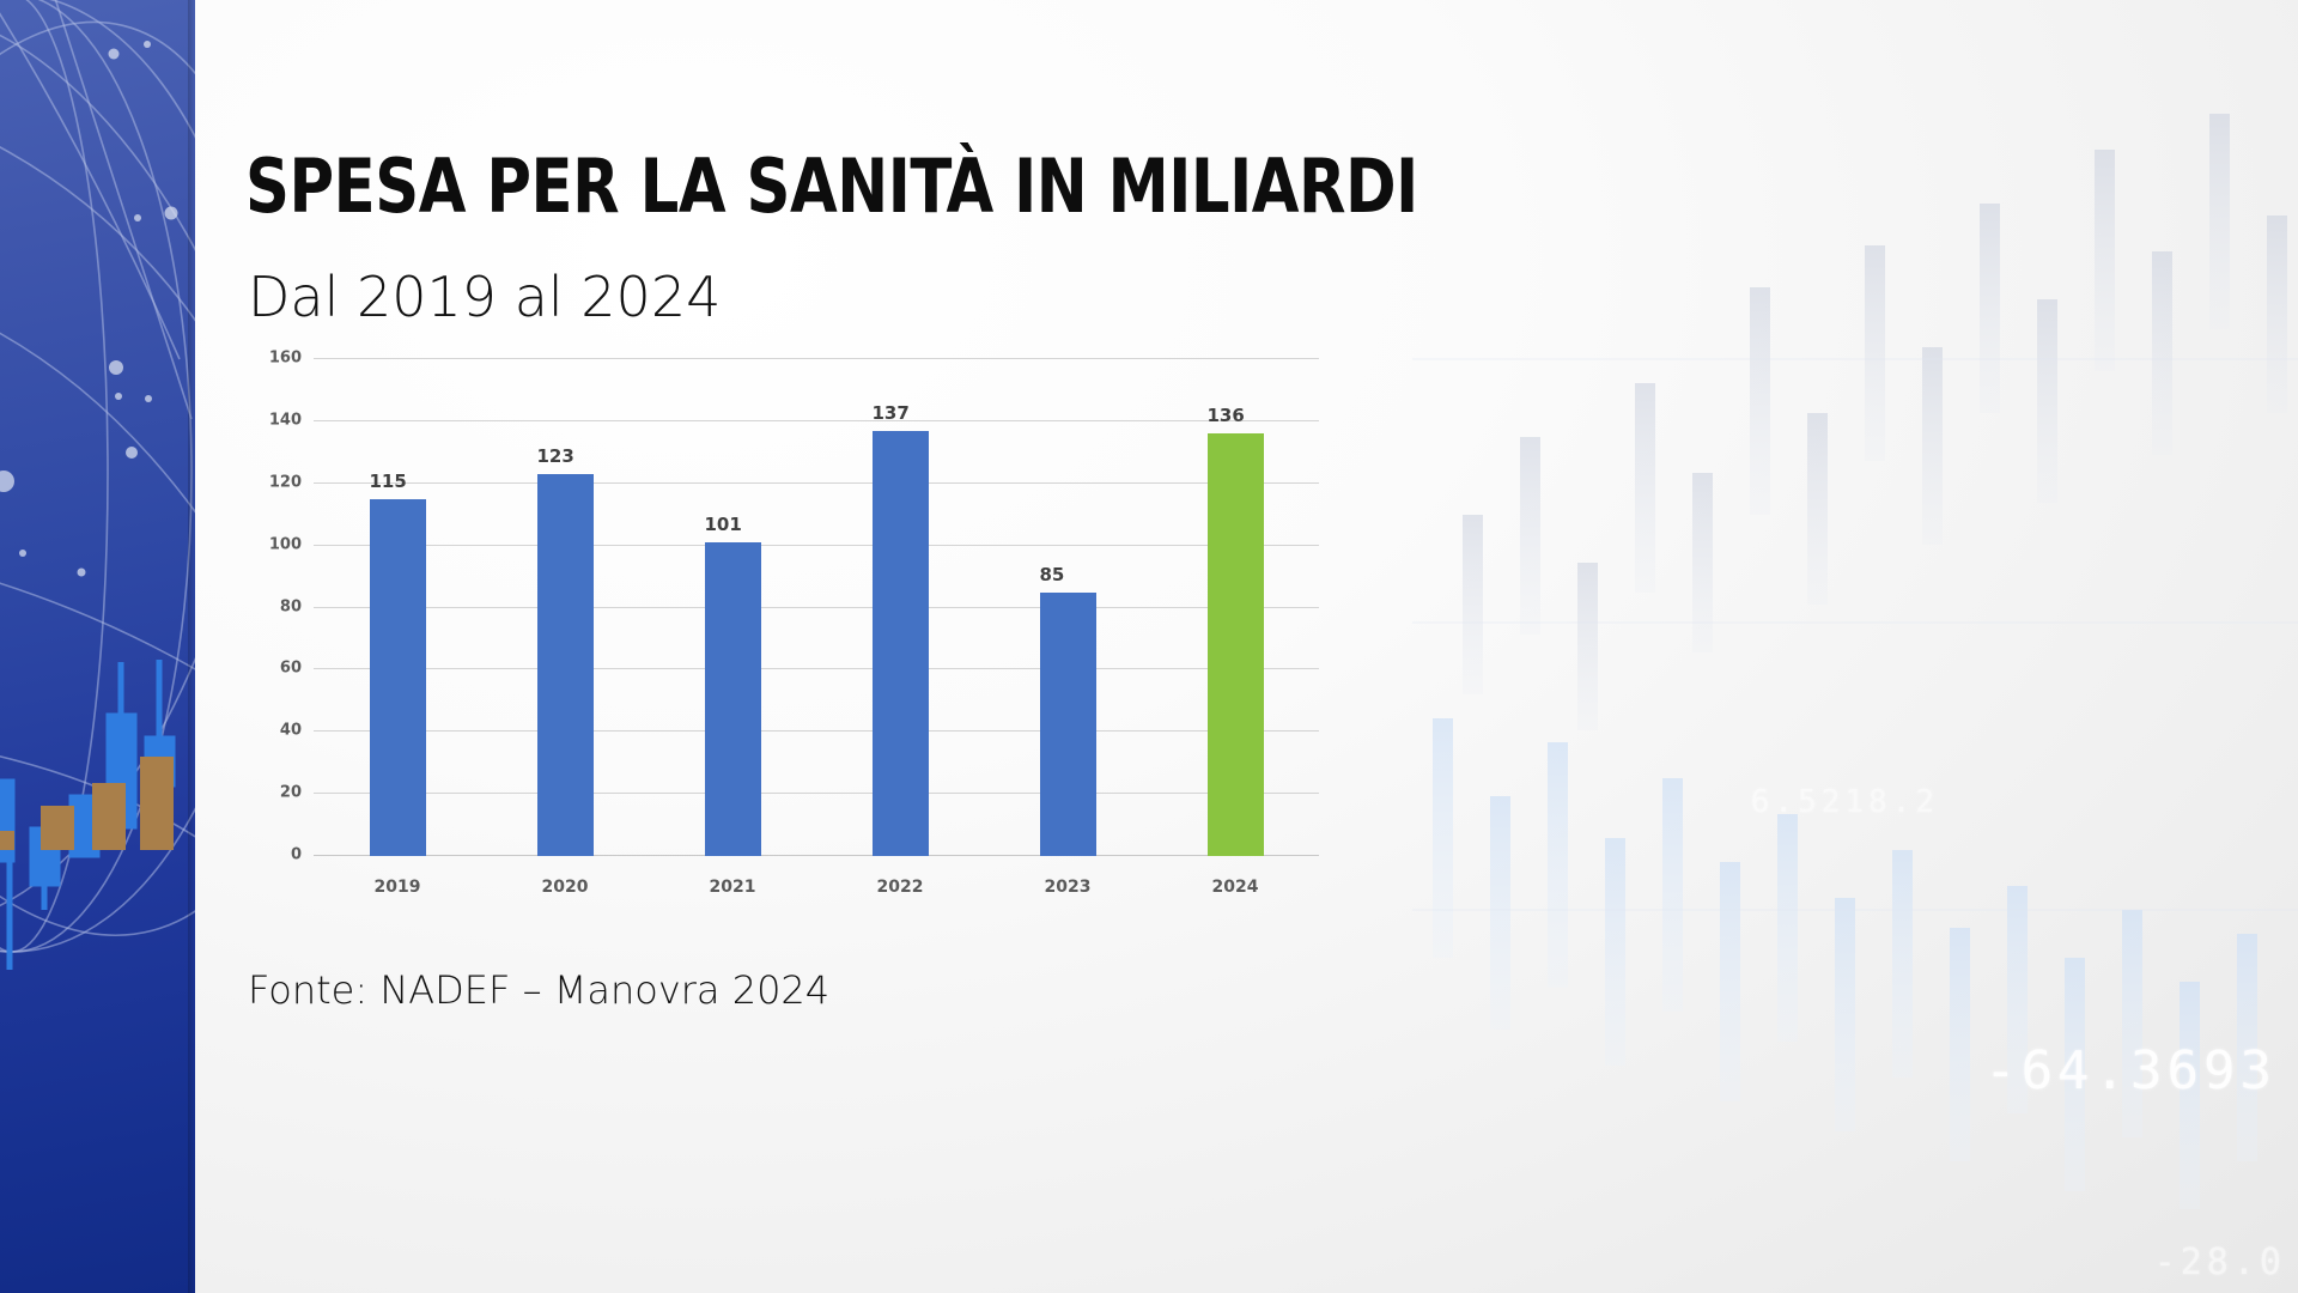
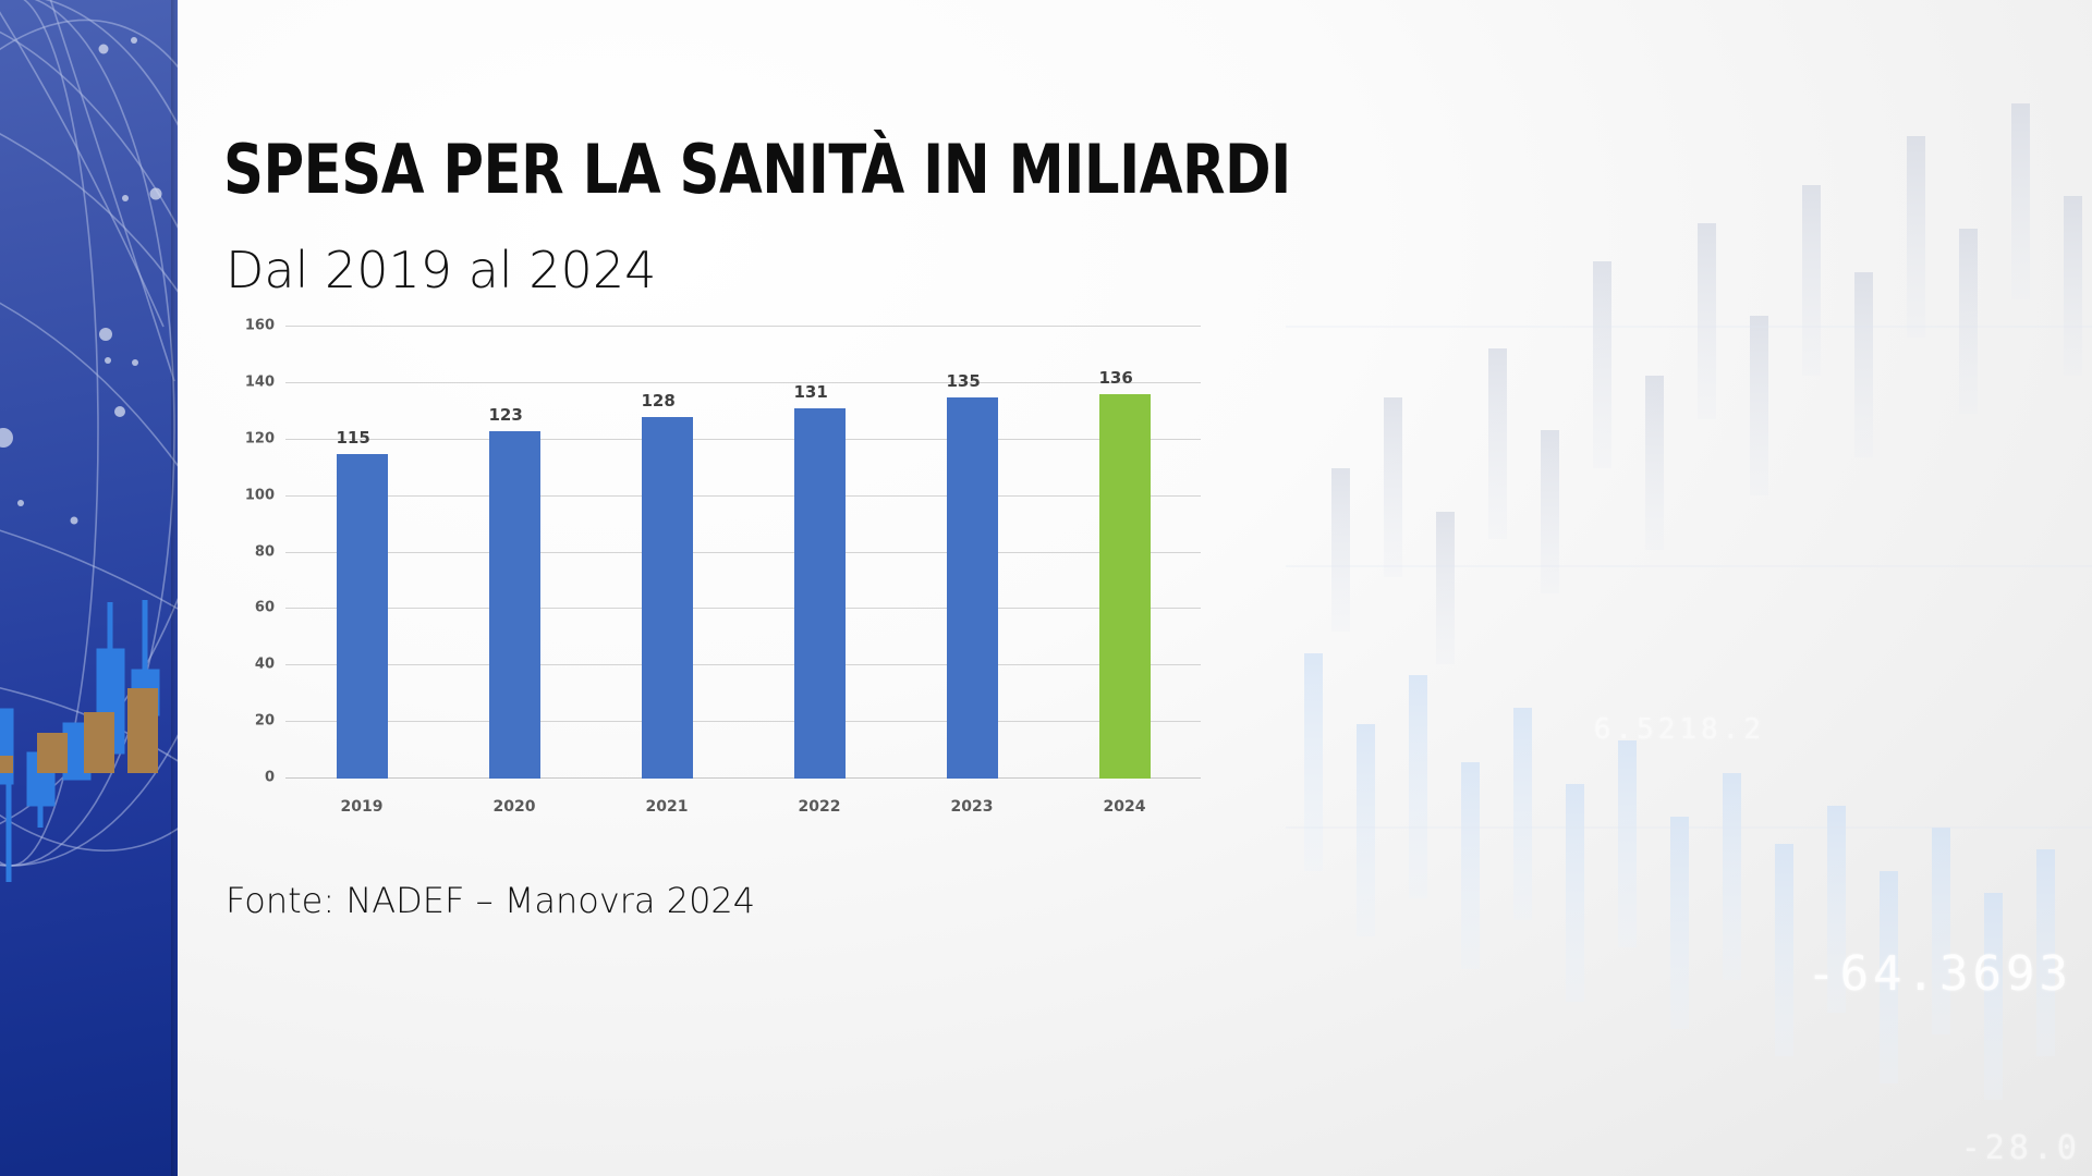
2021: 101 -> 128
2022: 137 -> 131
2023: 85 -> 135
